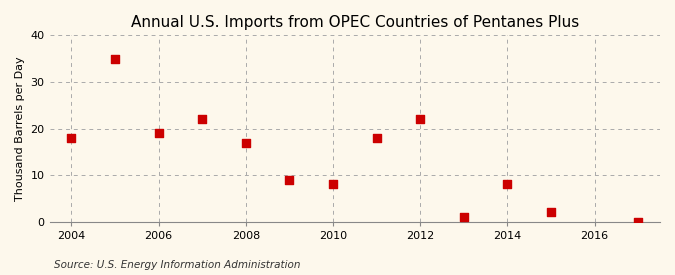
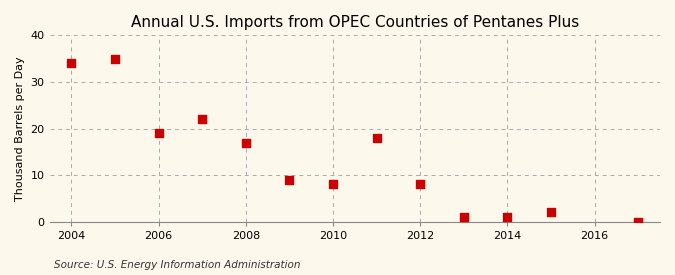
2004: 18 -> 34
2012: 22 -> 8
2014: 8 -> 1
